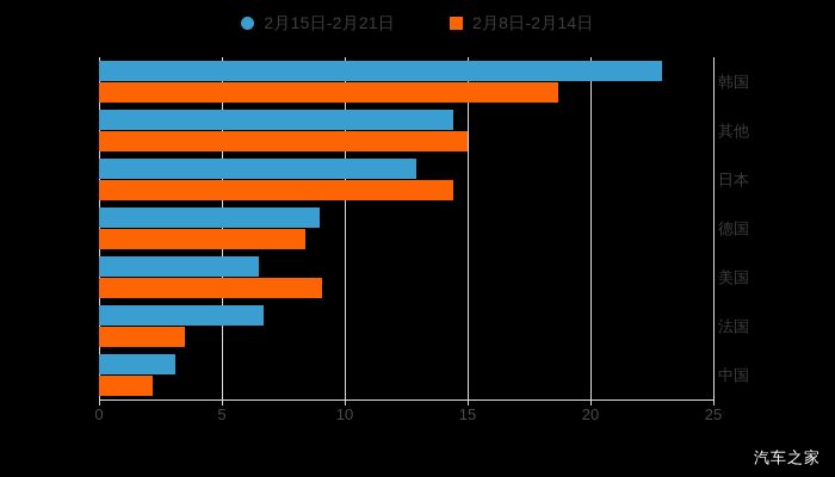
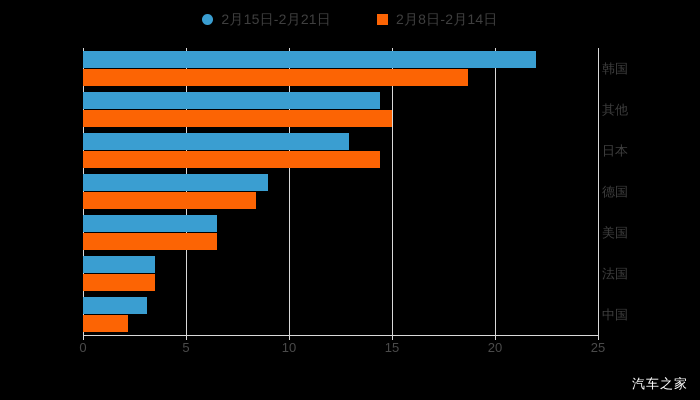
2月15日-2月21日/韩国: 22.9 -> 22.0
2月8日-2月14日/美国: 9.1 -> 6.5
2月15日-2月21日/法国: 6.7 -> 3.5
